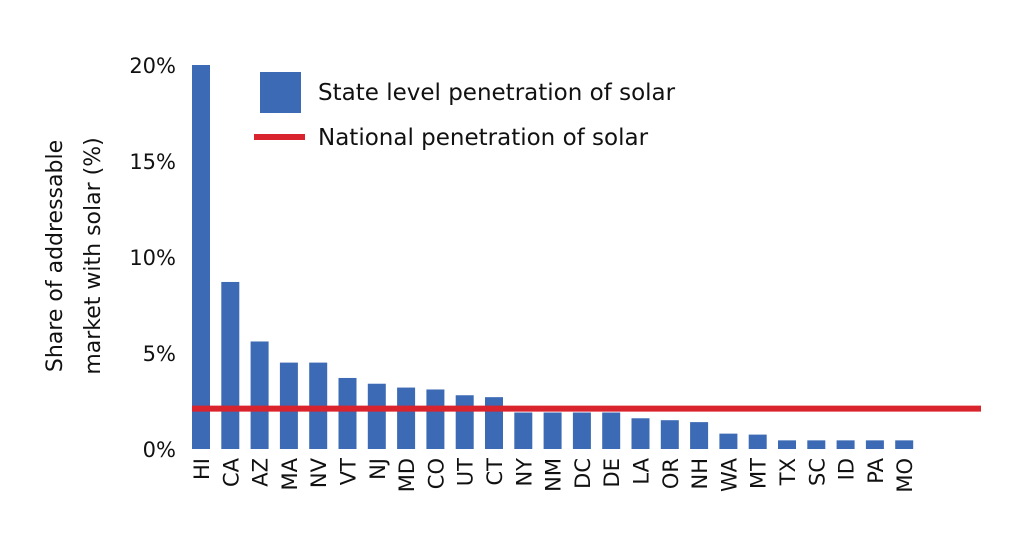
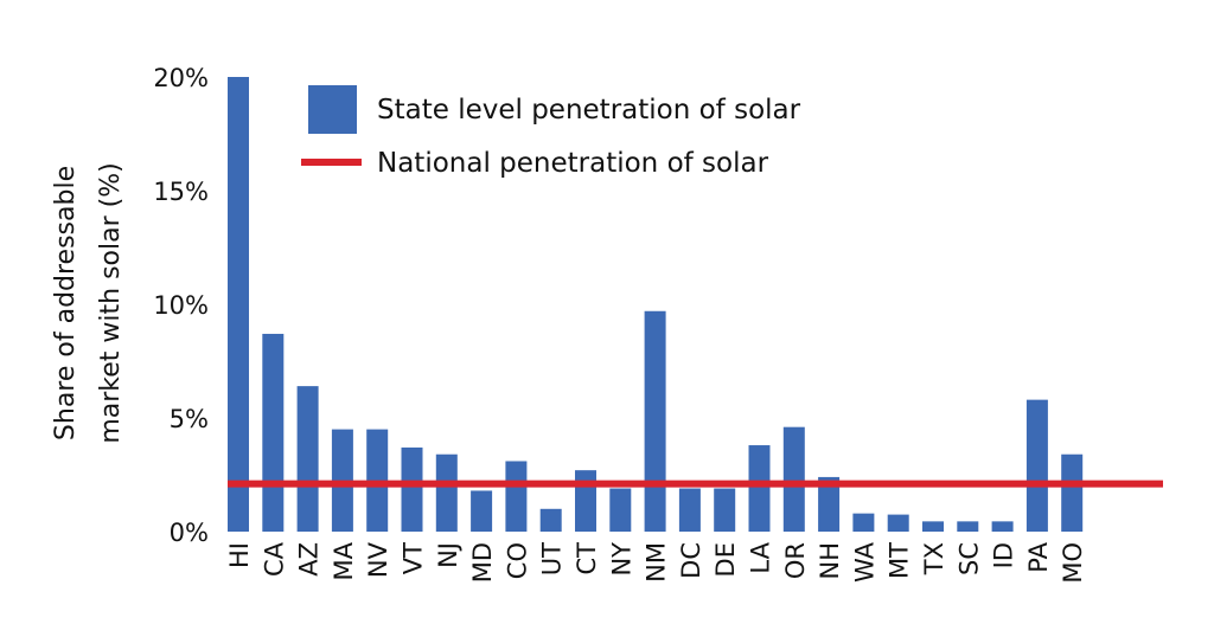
AZ: 5.6% -> 6.4%
MD: 3.2% -> 1.8%
UT: 2.8% -> 1.0%
NM: 1.9% -> 9.7%
LA: 1.6% -> 3.8%
OR: 1.5% -> 4.6%
NH: 1.4% -> 2.4%
PA: 0.5% -> 5.8%
MO: 0.5% -> 3.4%
